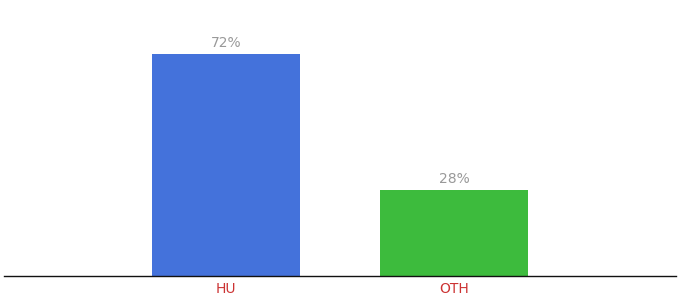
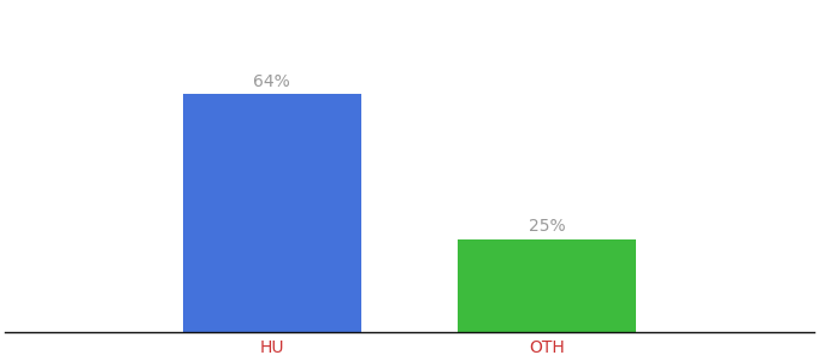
HU: 72% -> 64%
OTH: 28% -> 25%
